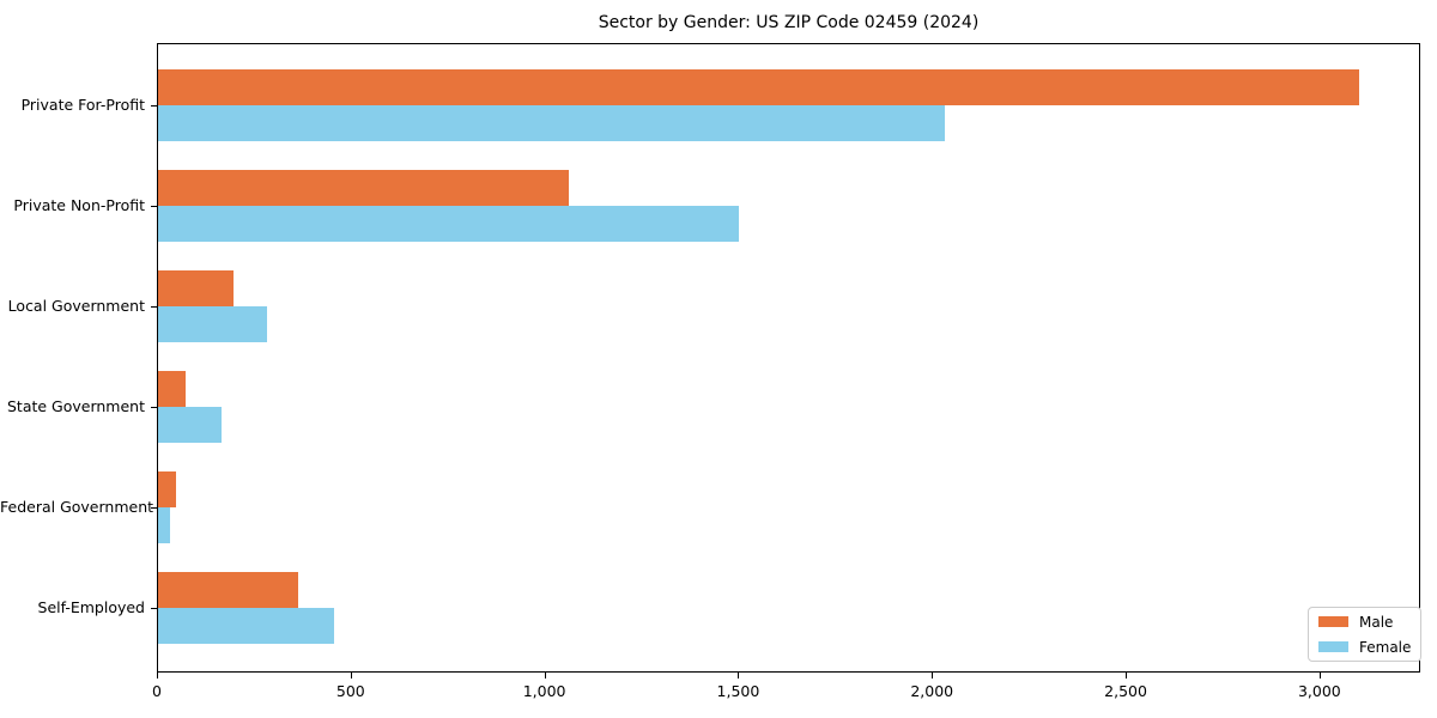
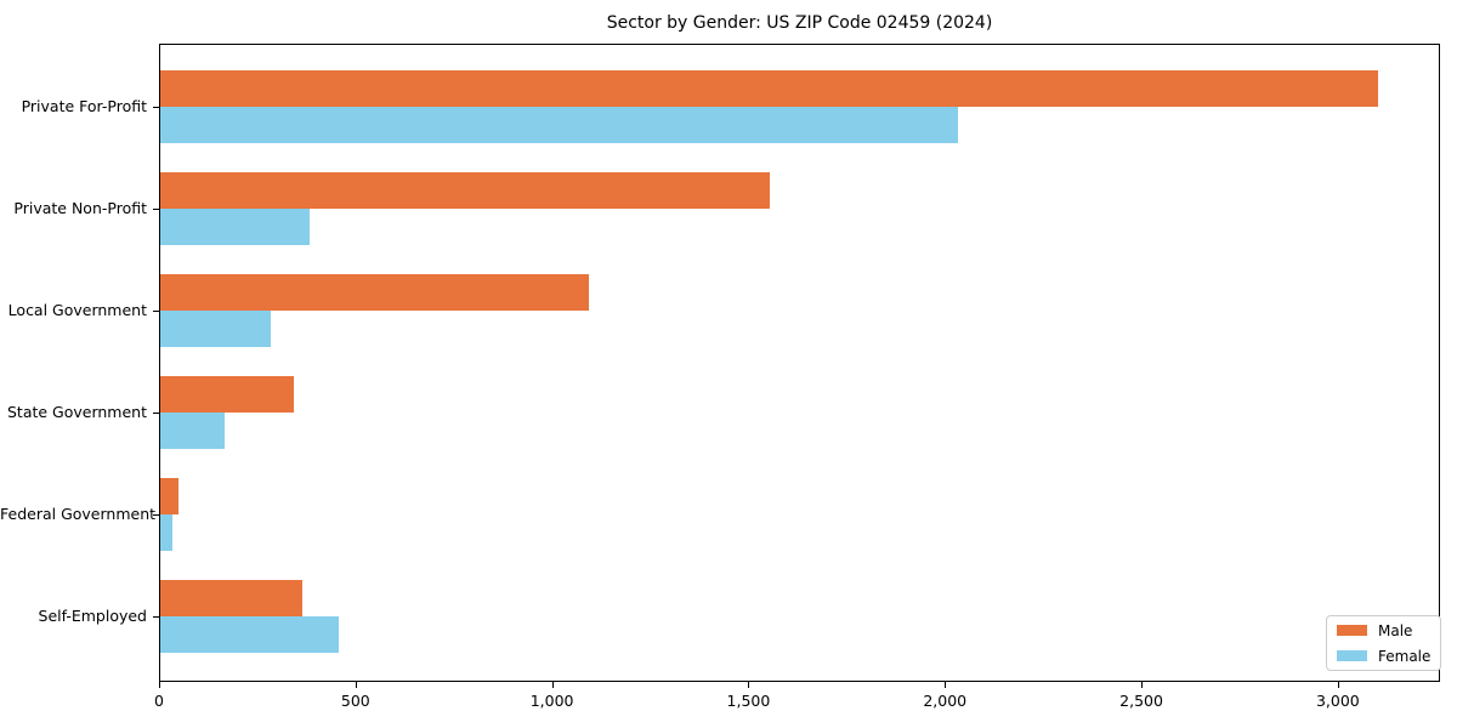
Male/Private Non-Profit: 1060 -> 1550
Female/Private Non-Profit: 1500 -> 380
Male/Local Government: 200 -> 1090
Male/State Government: 70 -> 340
